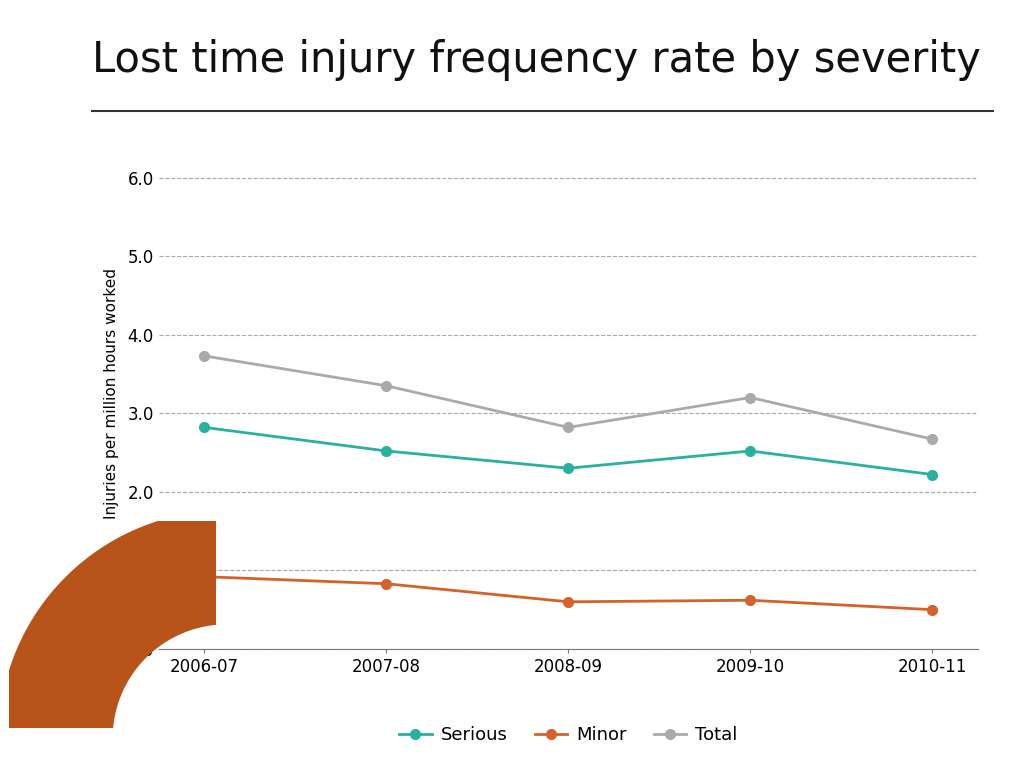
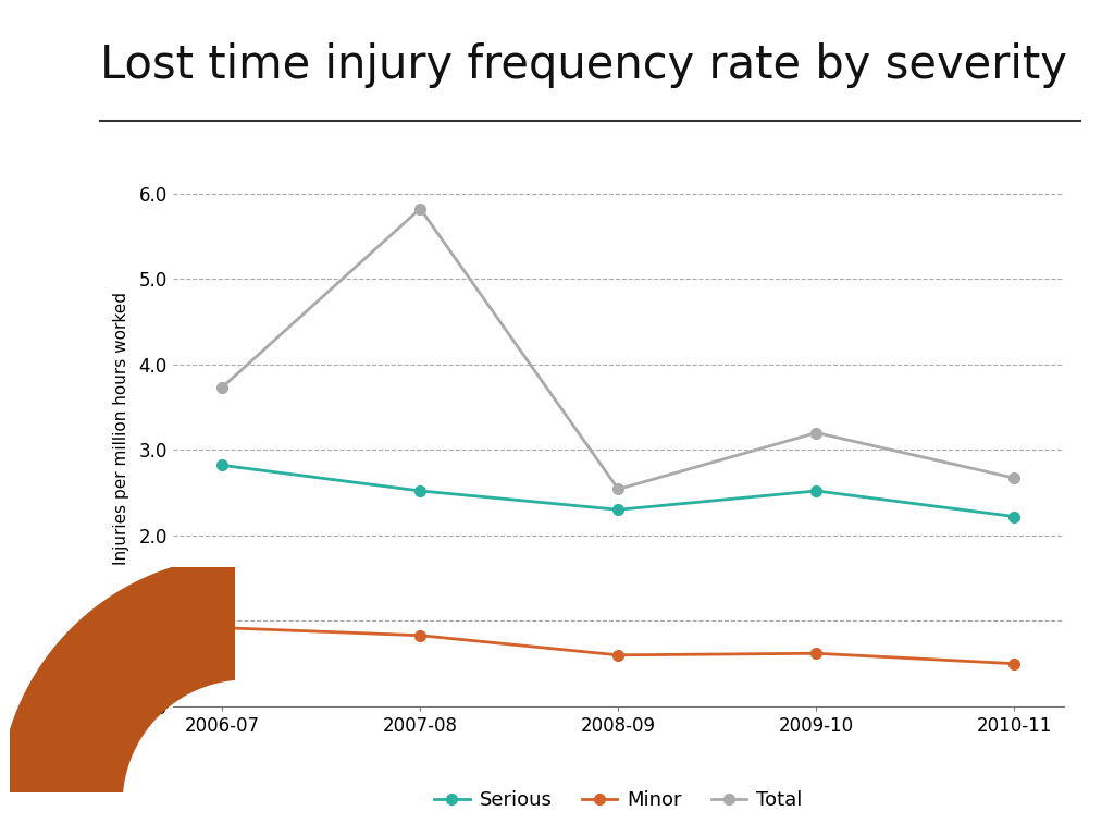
Total/2007-08: 3.35 -> 5.82
Total/2008-09: 2.82 -> 2.54
